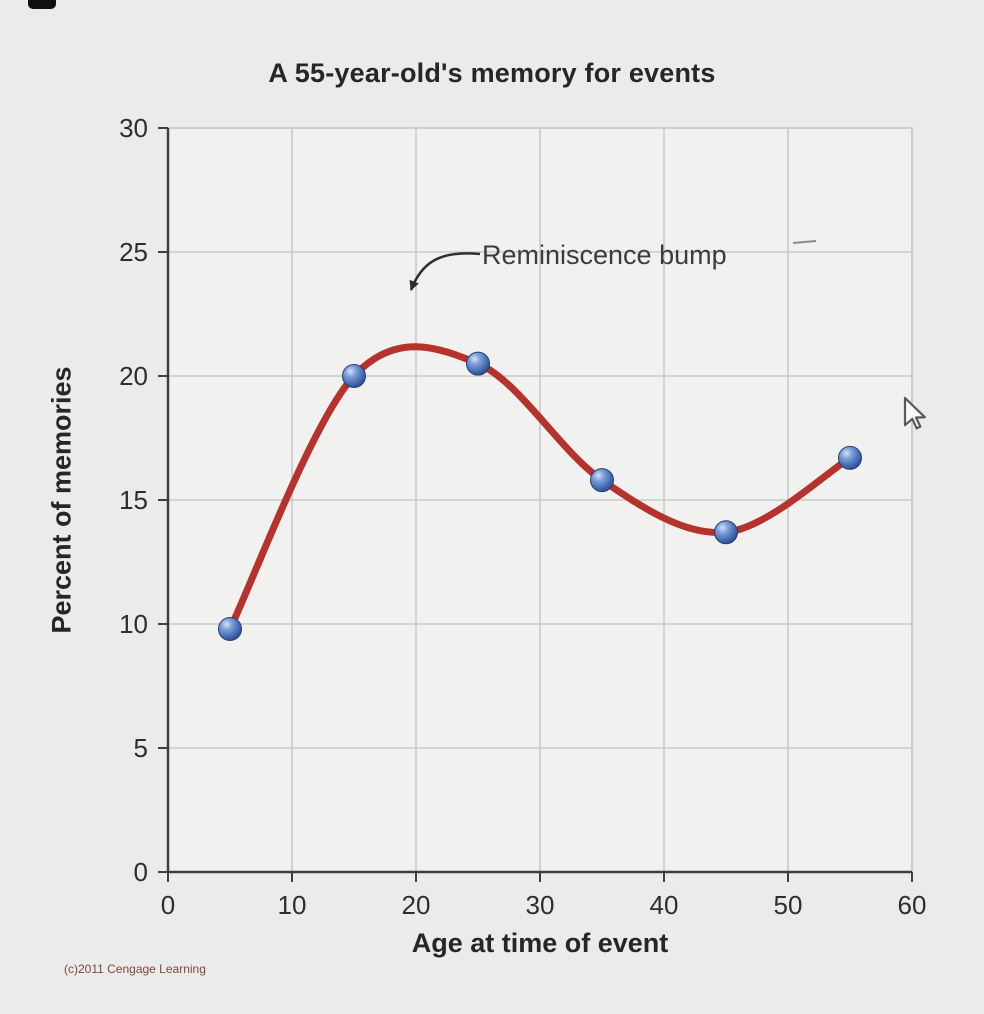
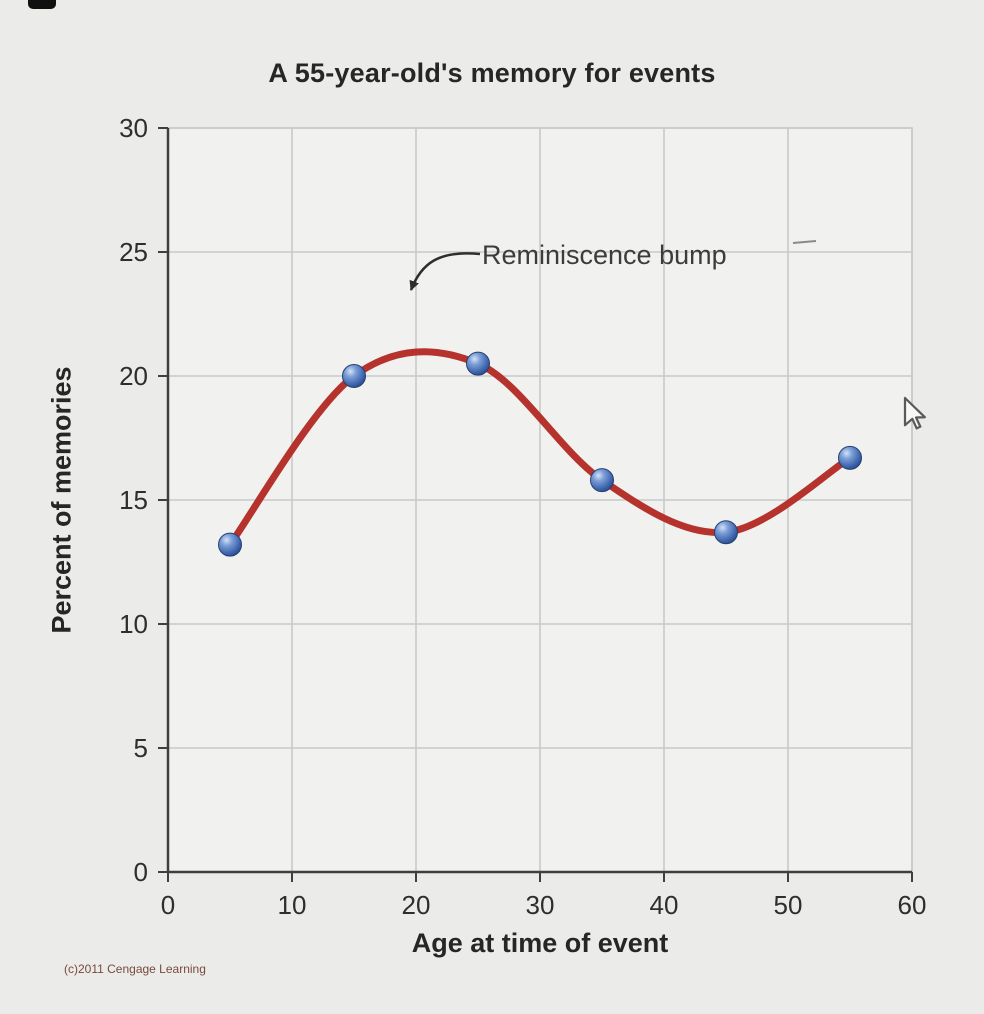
5: 9.8 -> 13.2
